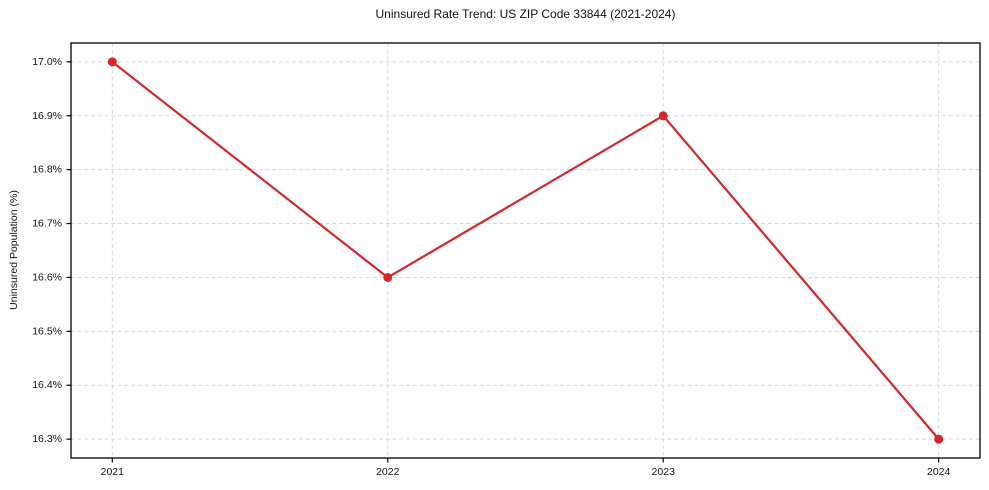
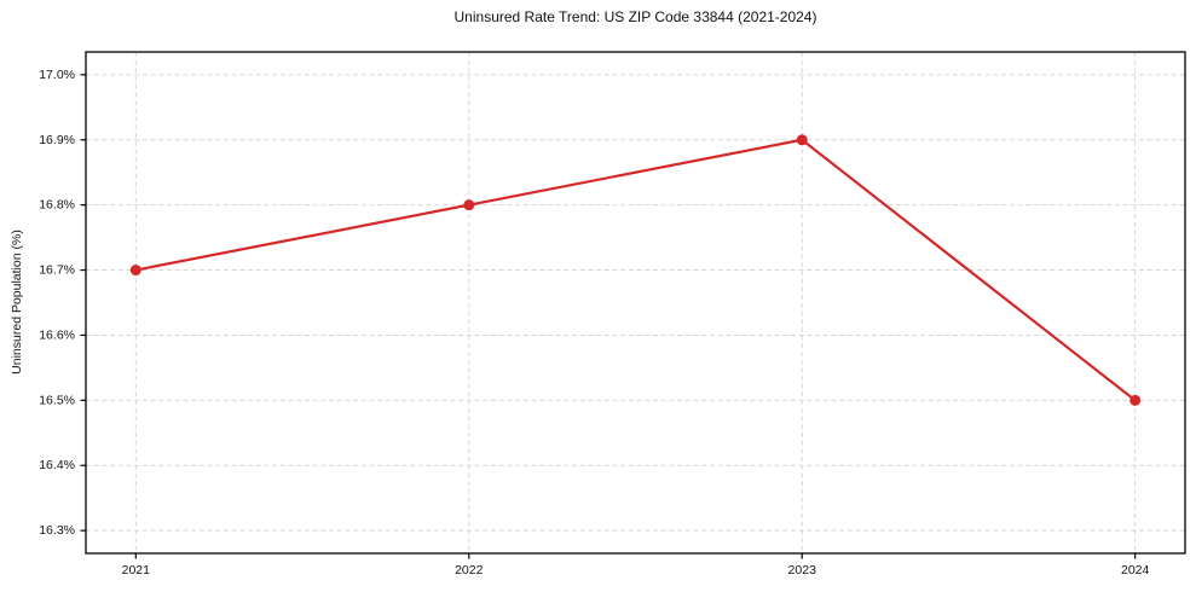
2021: 17.0% -> 16.7%
2022: 16.6% -> 16.8%
2024: 16.3% -> 16.5%
